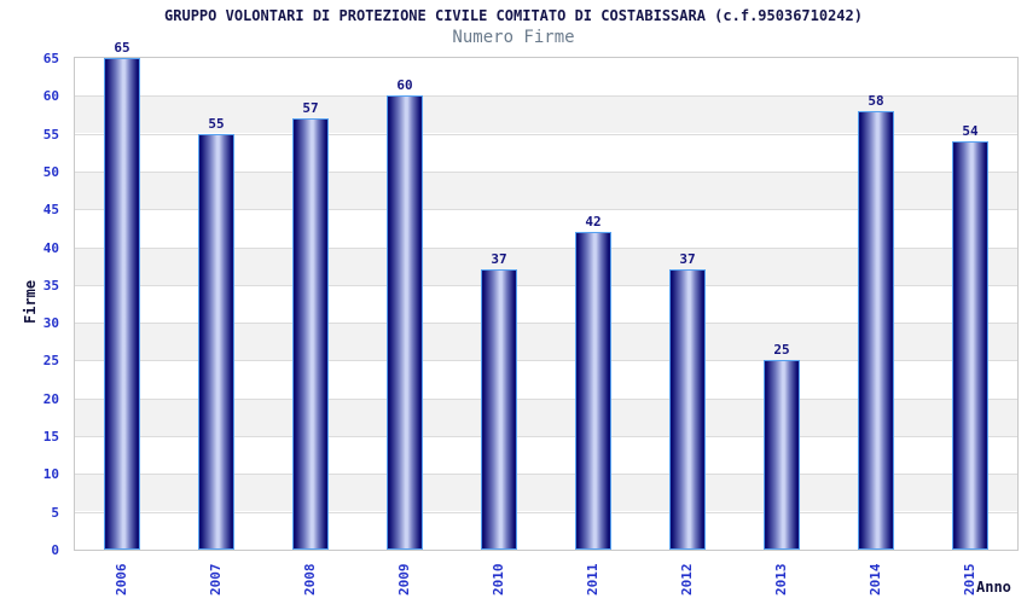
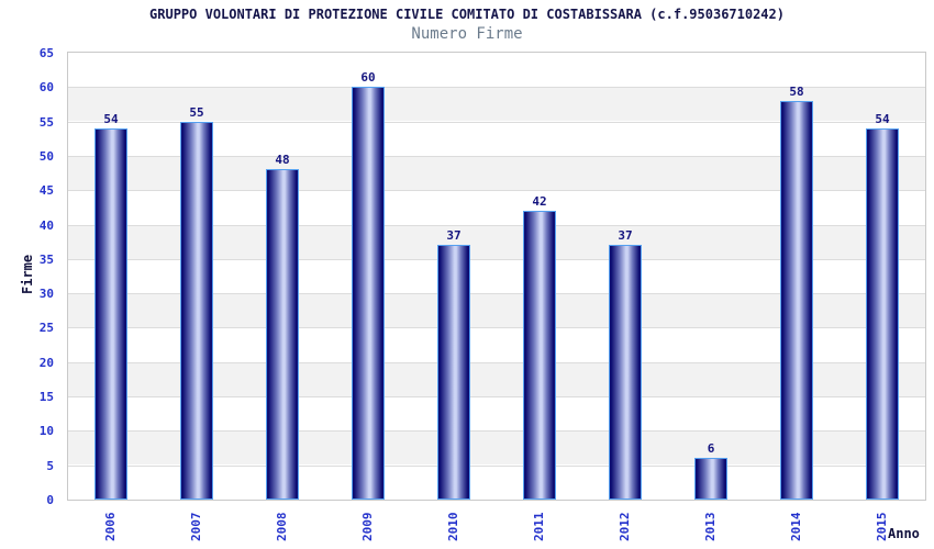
2006: 65 -> 54
2008: 57 -> 48
2013: 25 -> 6
